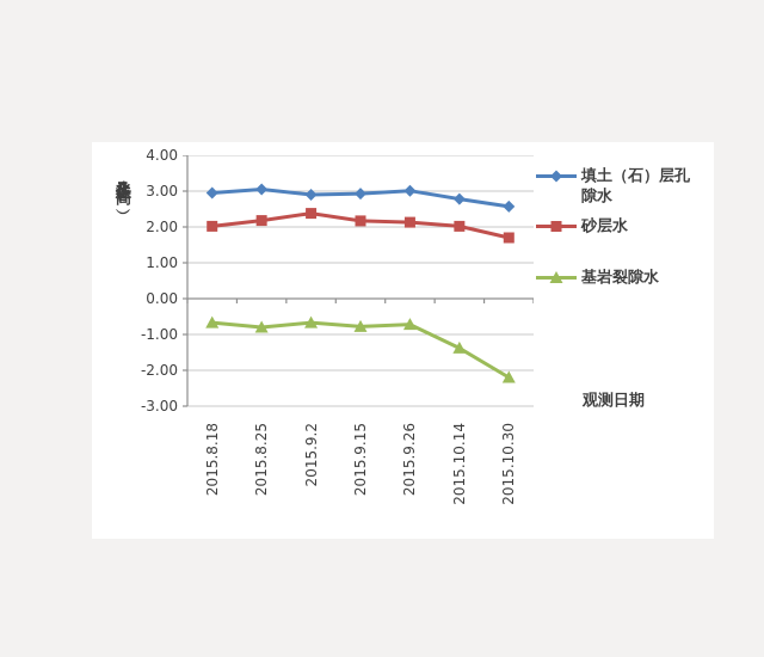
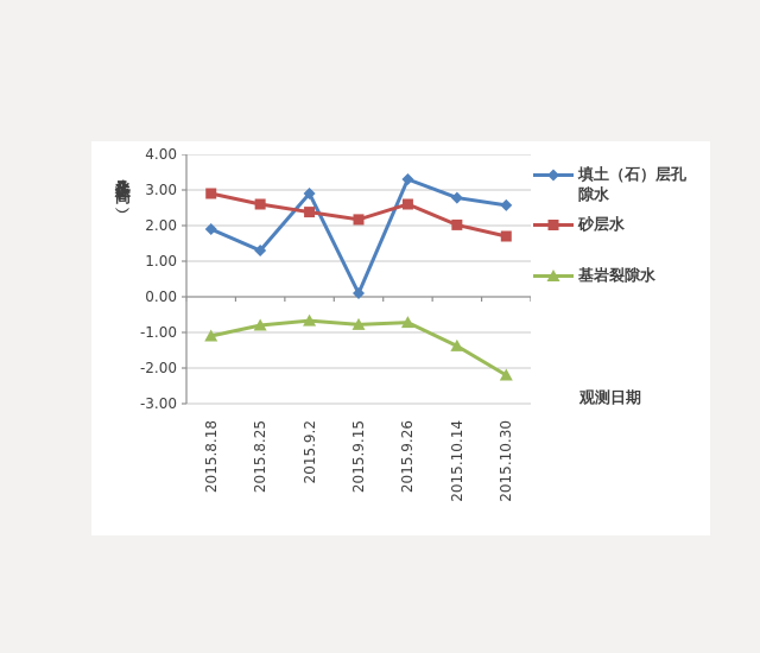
填土（石）层孔隙水/2015.8.18: 3.0 -> 1.9
砂层水/2015.8.18: 2.0 -> 2.9
基岩裂隙水/2015.8.18: -0.7 -> -1.1
填土（石）层孔隙水/2015.8.25: 3.0 -> 1.3
砂层水/2015.8.25: 2.2 -> 2.6
填土（石）层孔隙水/2015.9.15: 2.9 -> 0.1
填土（石）层孔隙水/2015.9.26: 3.0 -> 3.3
砂层水/2015.9.26: 2.1 -> 2.6
